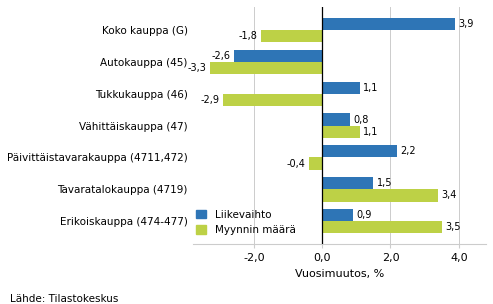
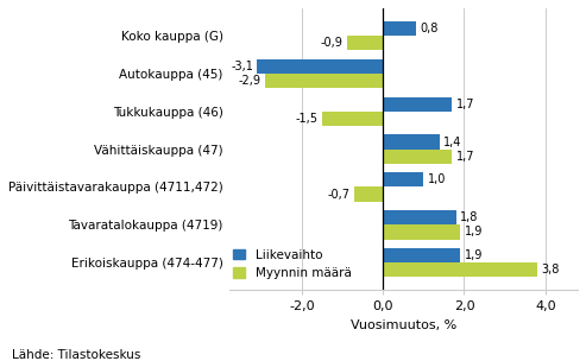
Liikevaihto/Koko kauppa (G): 3,9 -> 0,8
Myynnin määrä/Koko kauppa (G): -1,8 -> -0,9
Liikevaihto/Autokauppa (45): -2,6 -> -3,1
Myynnin määrä/Autokauppa (45): -3,3 -> -2,9
Liikevaihto/Tukkukauppa (46): 1,1 -> 1,7
Myynnin määrä/Tukkukauppa (46): -2,9 -> -1,5
Liikevaihto/Vähittäiskauppa (47): 0,8 -> 1,4
Myynnin määrä/Vähittäiskauppa (47): 1,1 -> 1,7
Liikevaihto/Päivittäistavarakauppa (4711,472): 2,2 -> 1,0
Myynnin määrä/Päivittäistavarakauppa (4711,472): -0,4 -> -0,7
Liikevaihto/Tavaratalokauppa (4719): 1,5 -> 1,8
Myynnin määrä/Tavaratalokauppa (4719): 3,4 -> 1,9
Liikevaihto/Erikoiskauppa (474-477): 0,9 -> 1,9
Myynnin määrä/Erikoiskauppa (474-477): 3,5 -> 3,8
